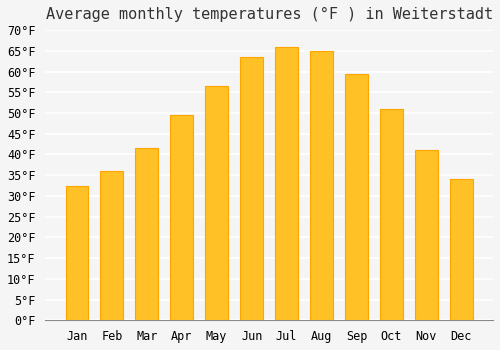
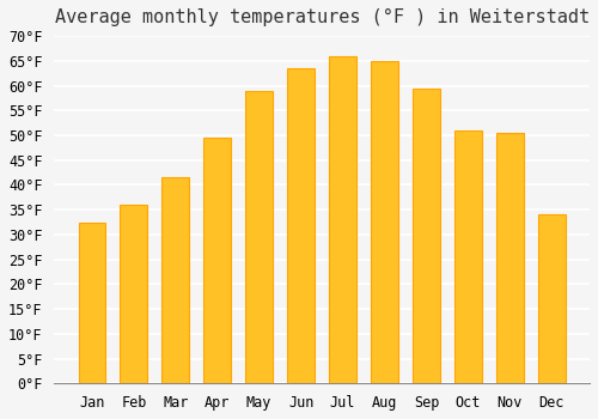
May: 56.5°F -> 59.0°F
Nov: 41.0°F -> 50.5°F
